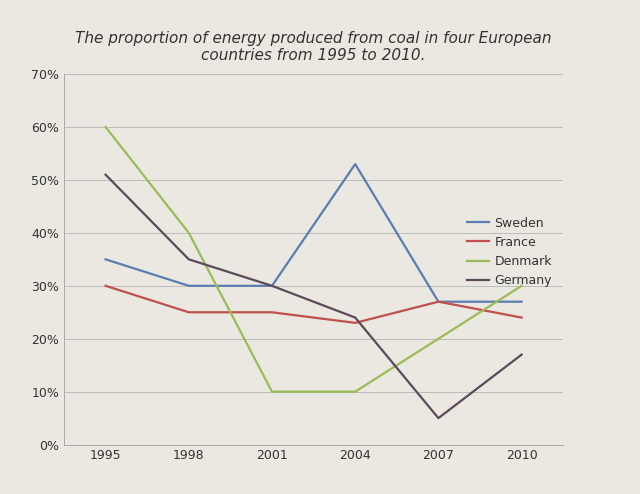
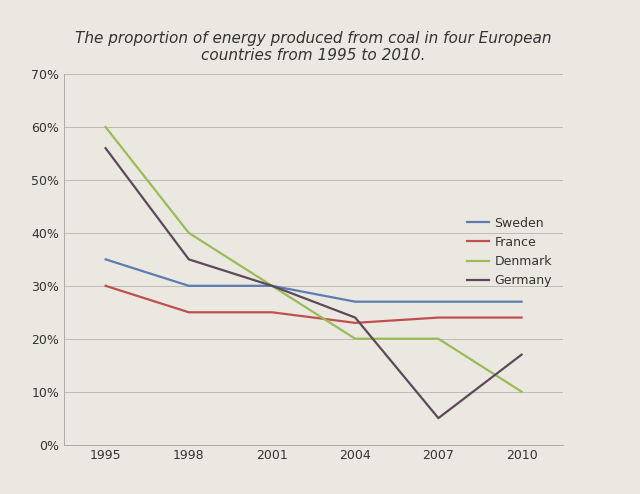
Germany/1995: 51% -> 56%
Denmark/2001: 10% -> 30%
Sweden/2004: 53% -> 27%
Denmark/2004: 10% -> 20%
France/2007: 27% -> 24%
Denmark/2010: 30% -> 10%
